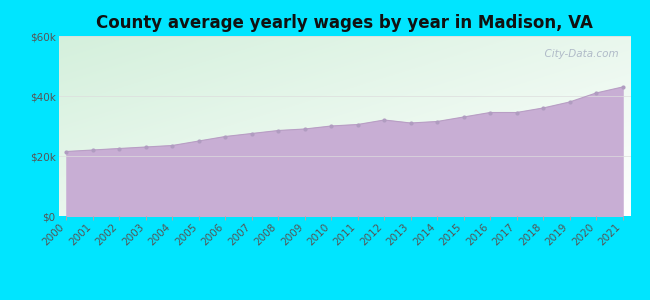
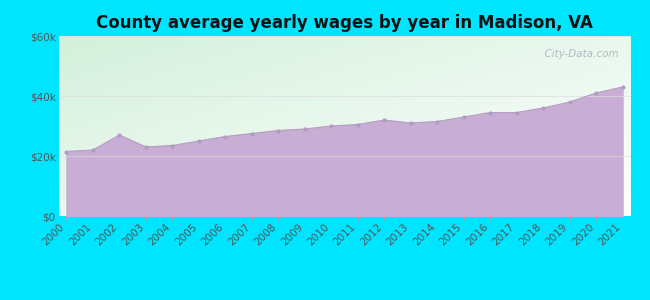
2002: $22.5k -> $27.0k
